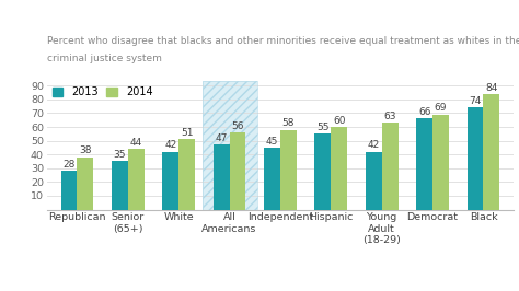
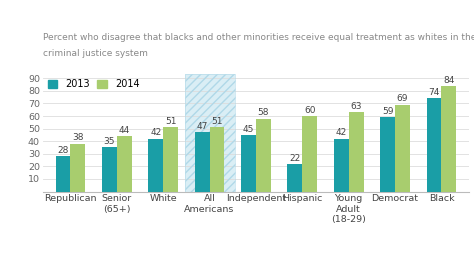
2014/All Americans: 56 -> 51
2013/Hispanic: 55 -> 22
2013/Democrat: 66 -> 59
